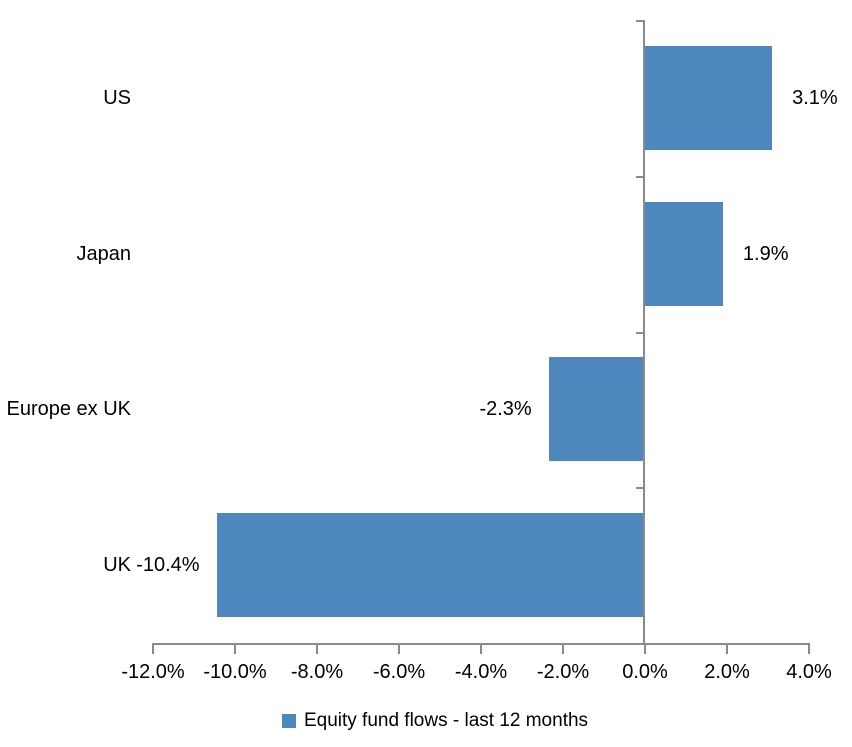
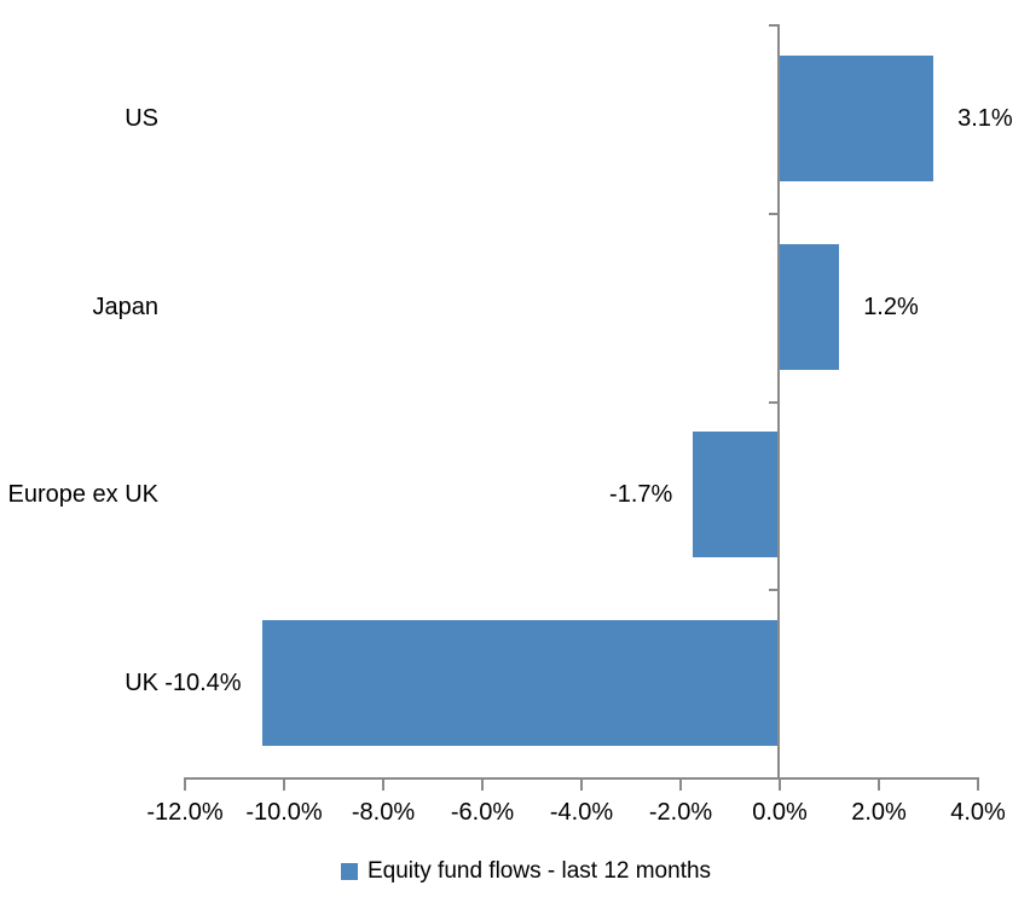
Japan: 1.9% -> 1.2%
Europe ex UK: -2.3% -> -1.7%
